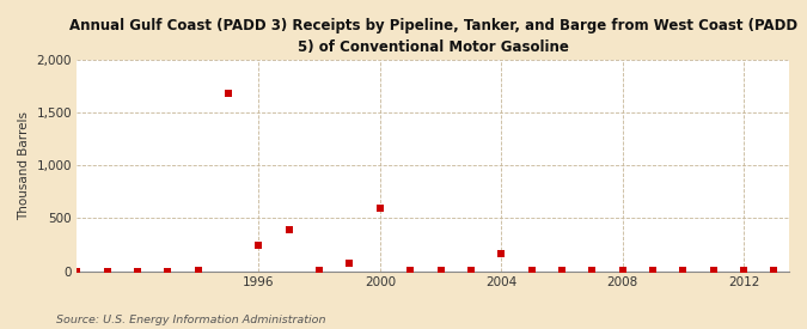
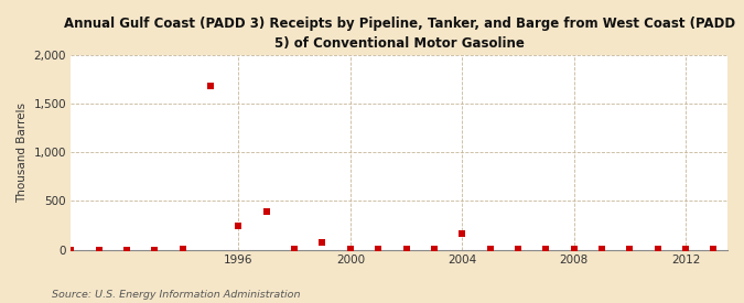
2000: 600 -> 0
